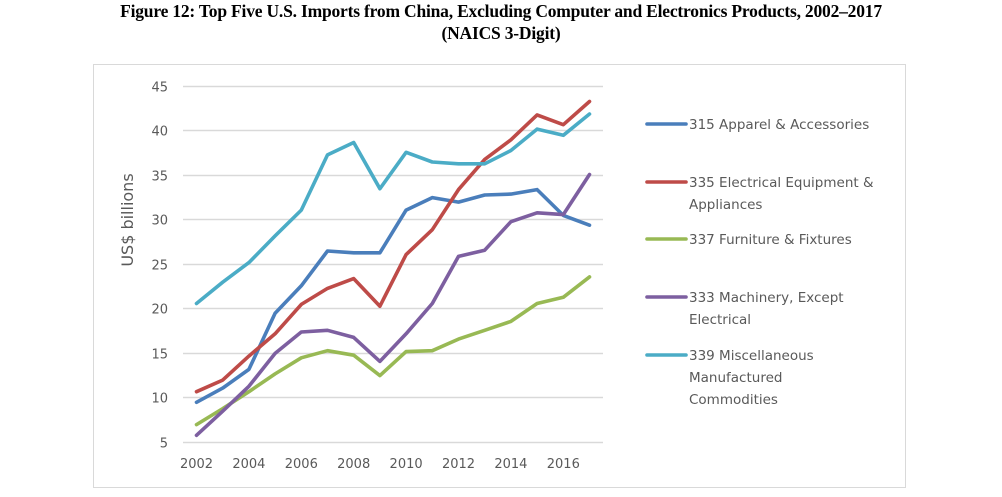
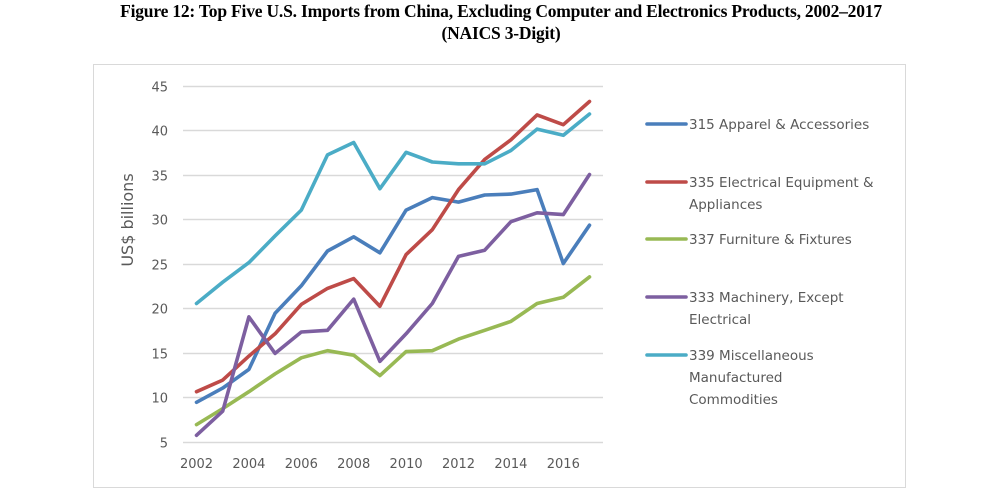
333 Machinery, Except Electrical/2004: 11 -> 19
315 Apparel & Accessories/2008: 26 -> 28
333 Machinery, Except Electrical/2008: 17 -> 21
315 Apparel & Accessories/2016: 30 -> 25
